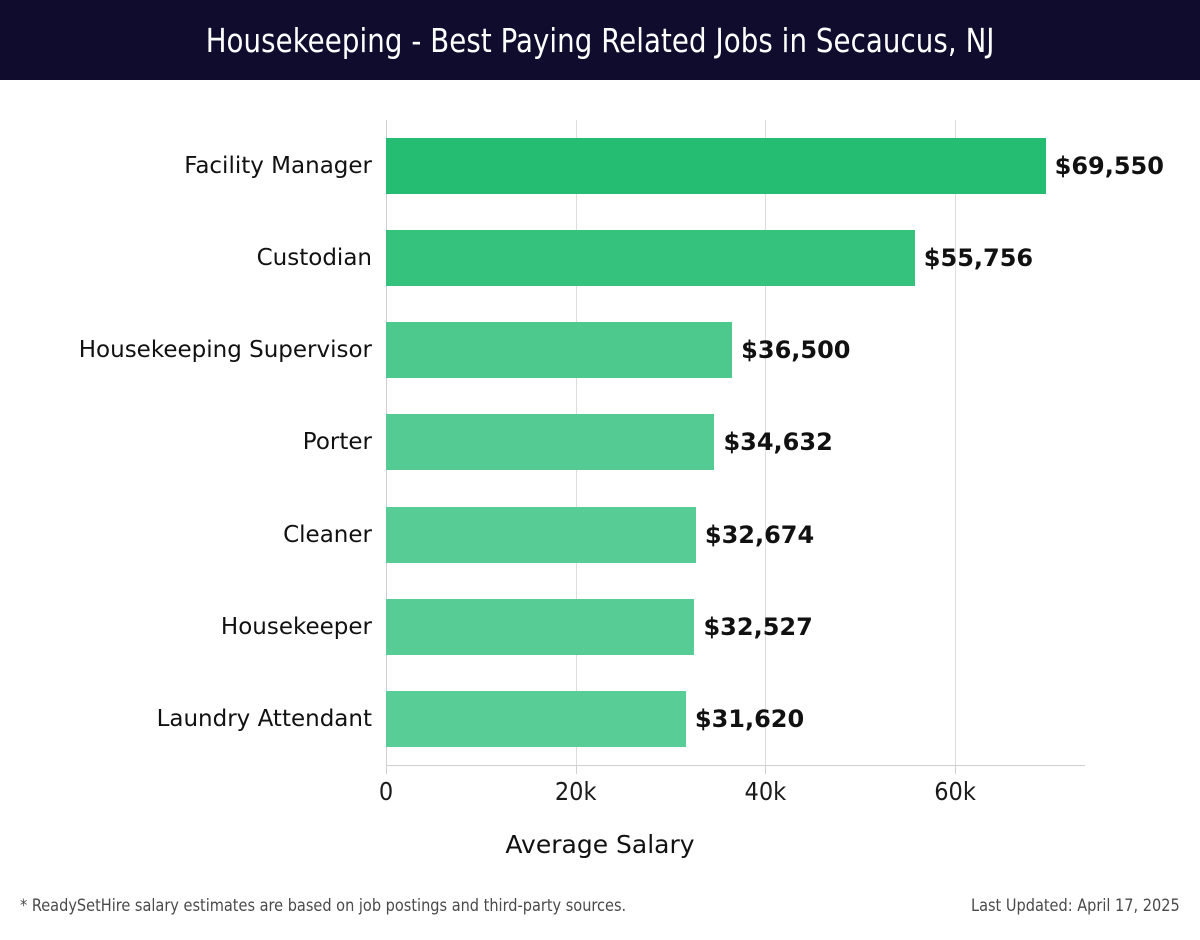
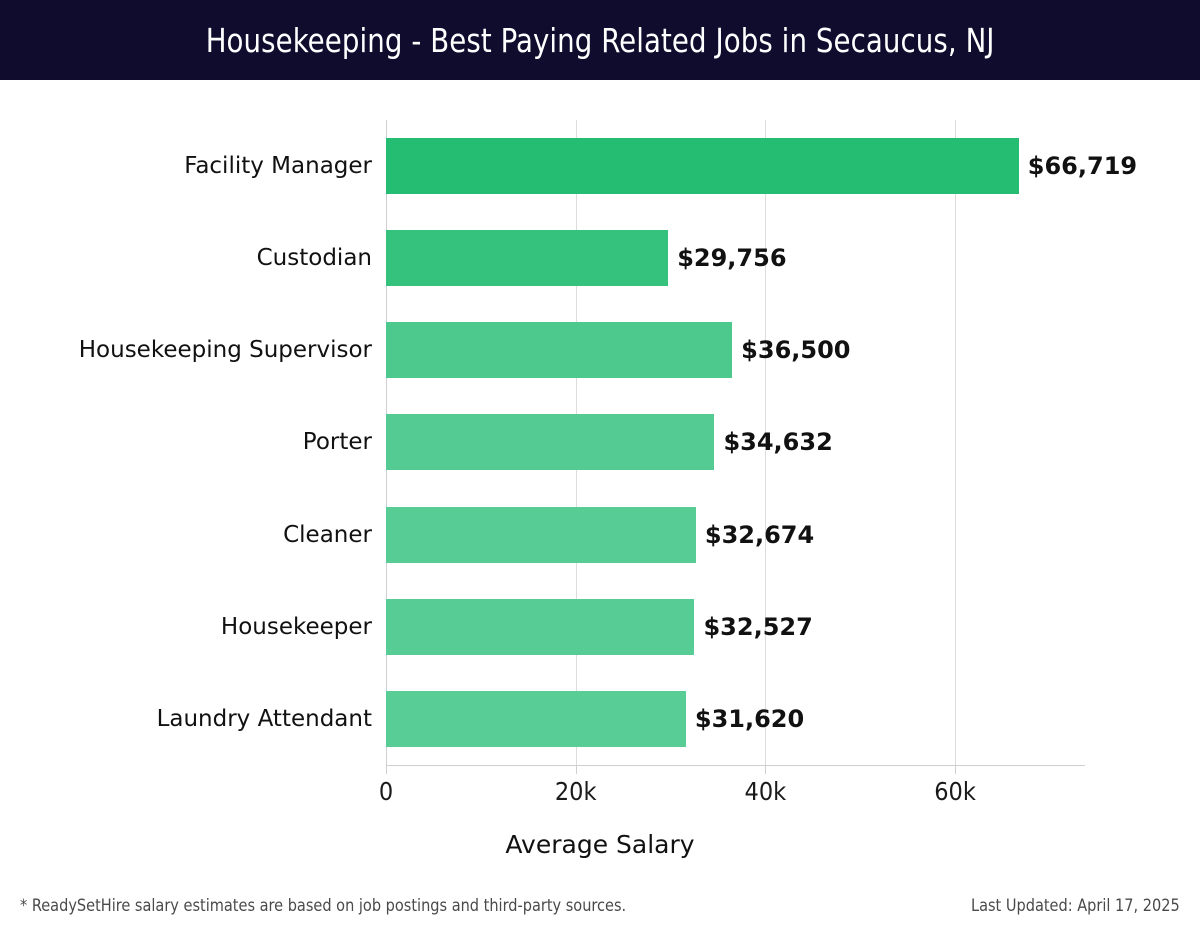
Facility Manager: $69,550 -> $66,719
Custodian: $55,756 -> $29,756
